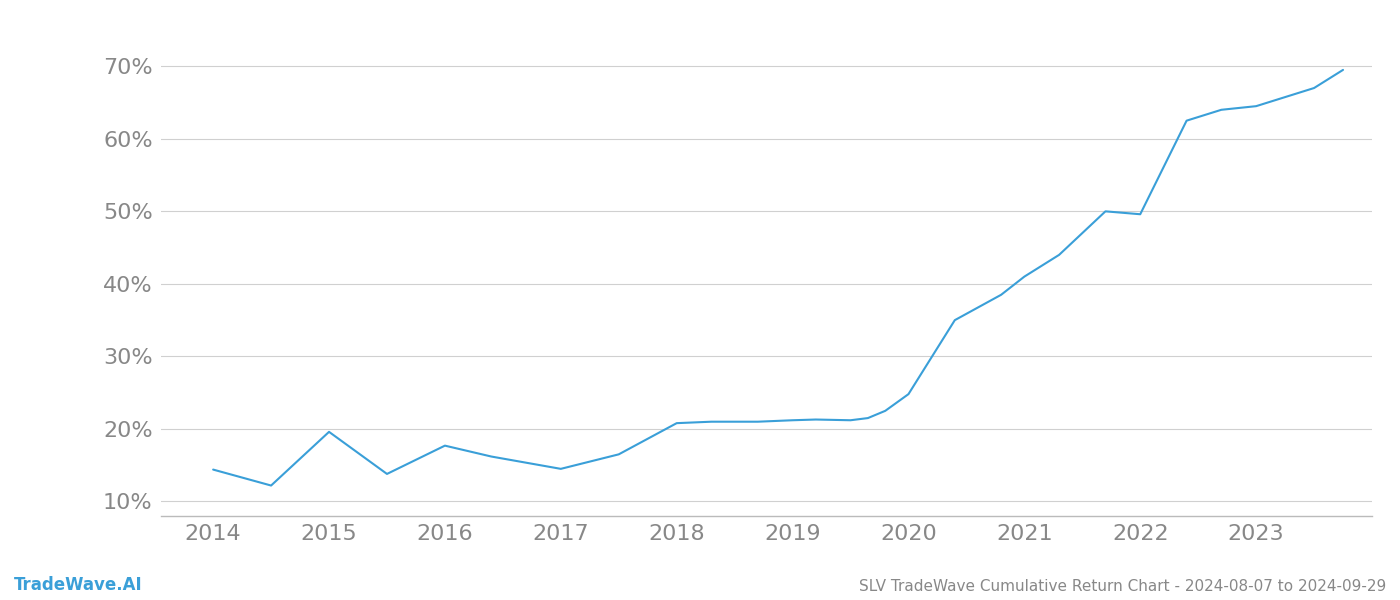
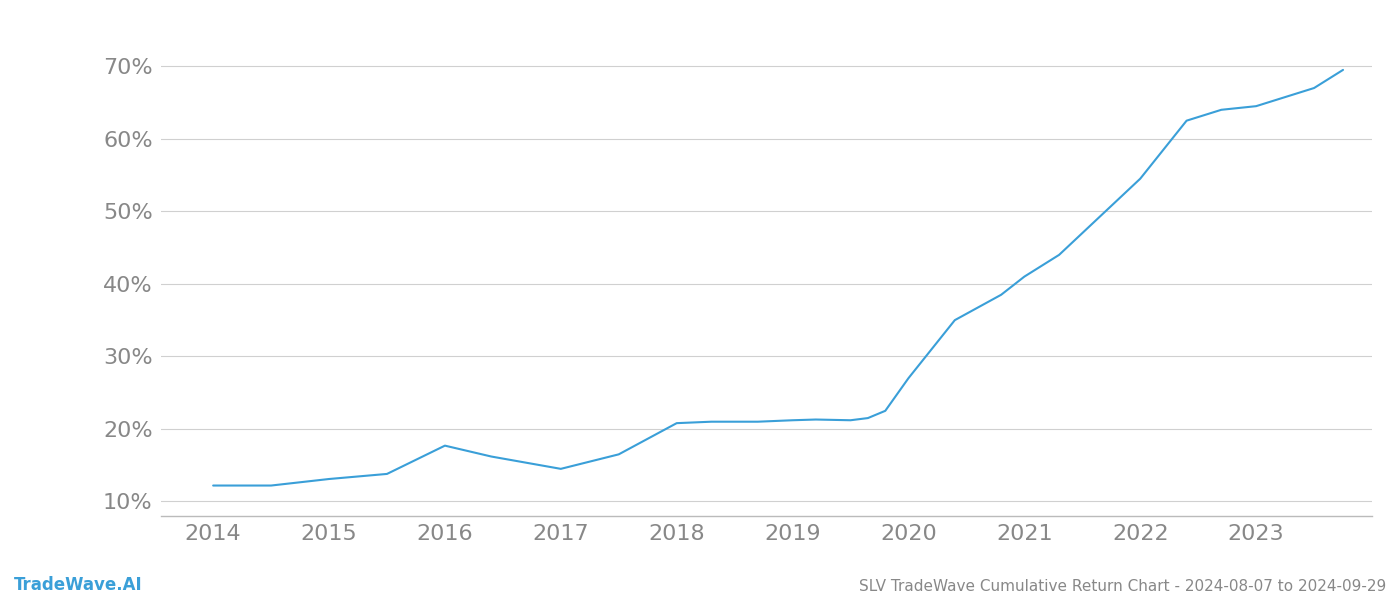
2014: 14.4% -> 12.2%
2015: 19.6% -> 13.1%
2020: 24.8% -> 27.0%
2022: 49.6% -> 54.5%
